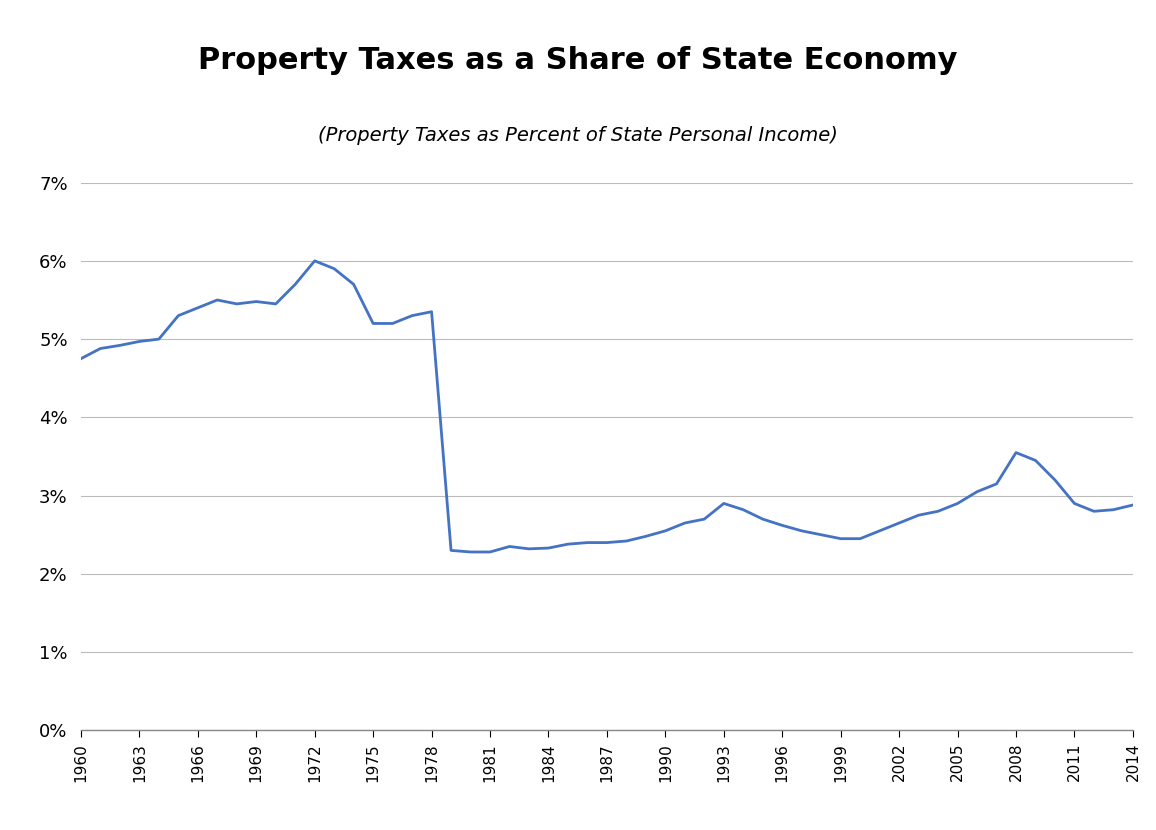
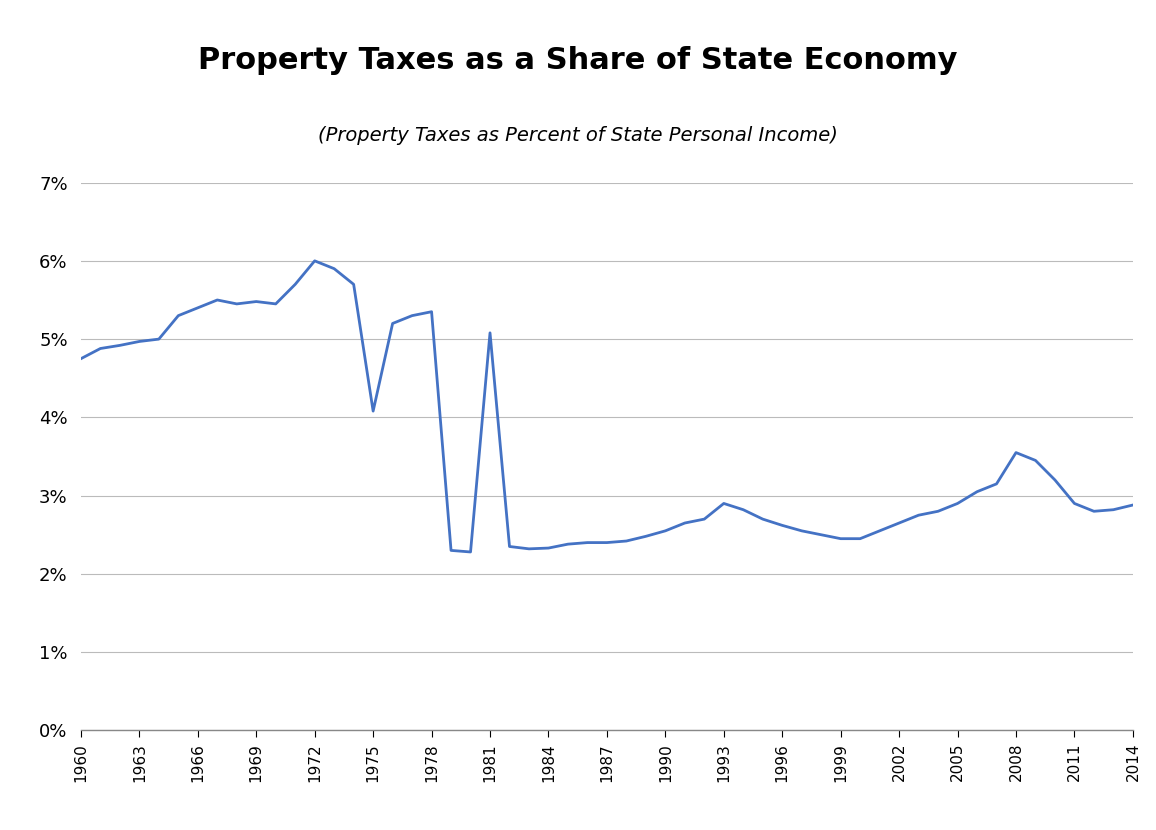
1975: 5.20% -> 4.08%
1981: 2.28% -> 5.08%
